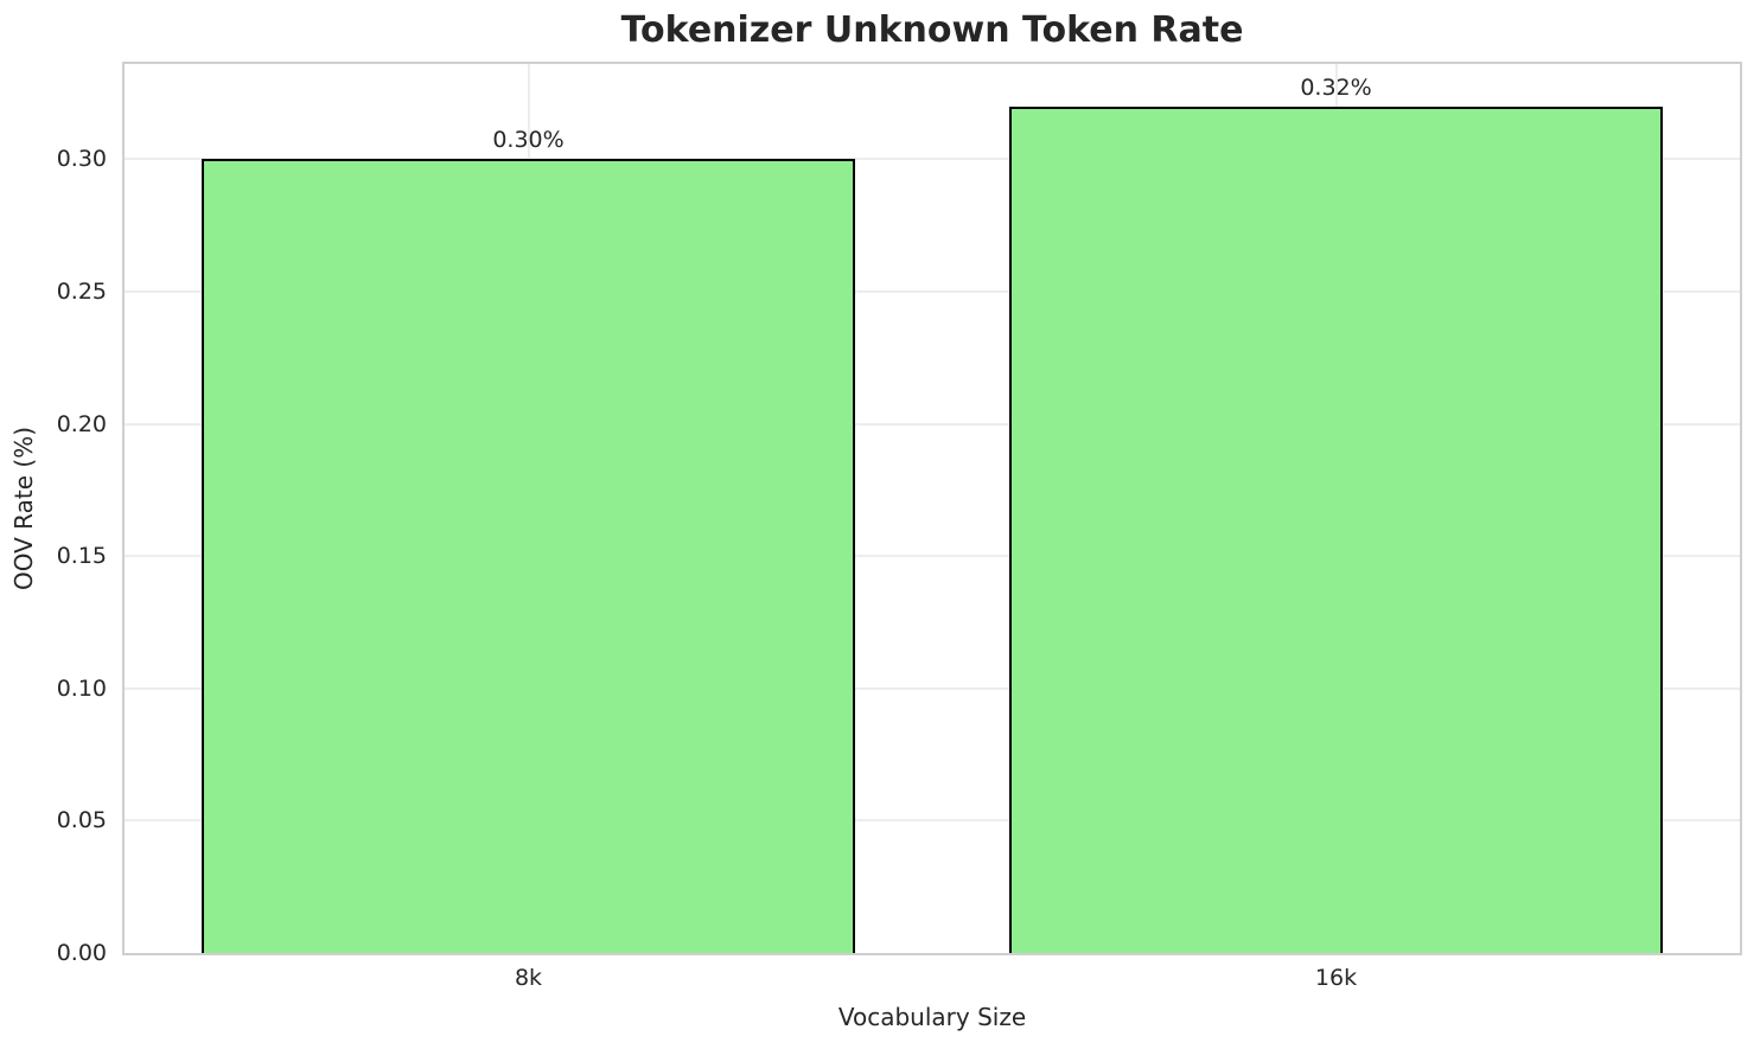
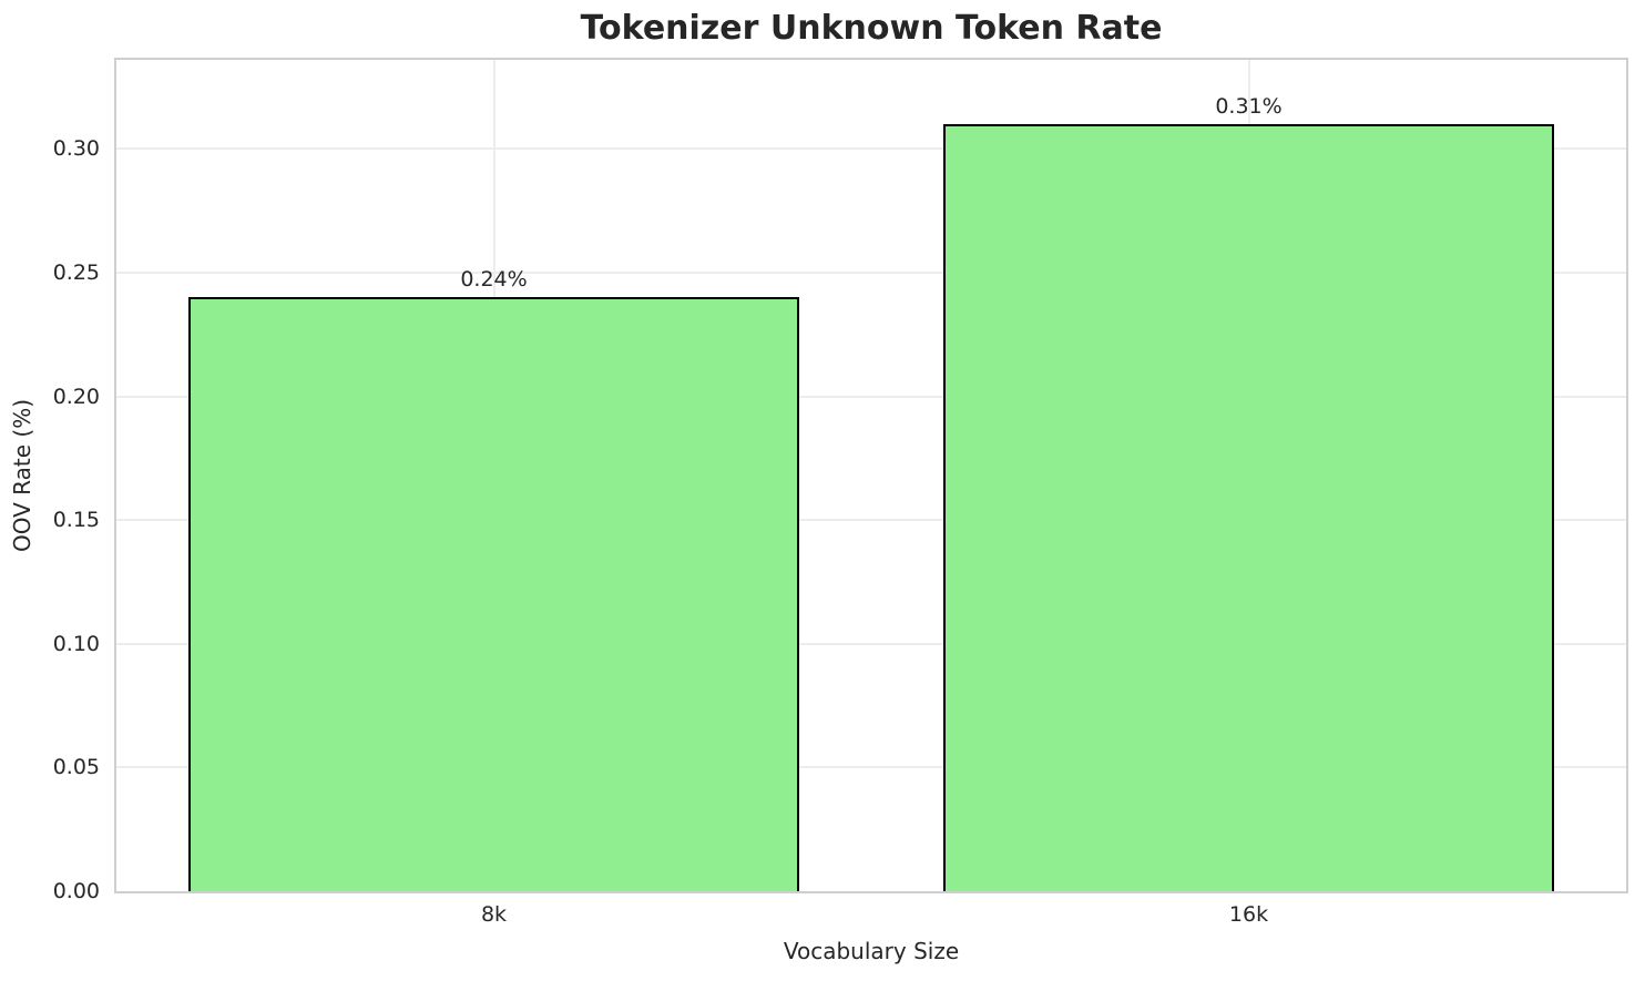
8k: 0.30% -> 0.24%
16k: 0.32% -> 0.31%
